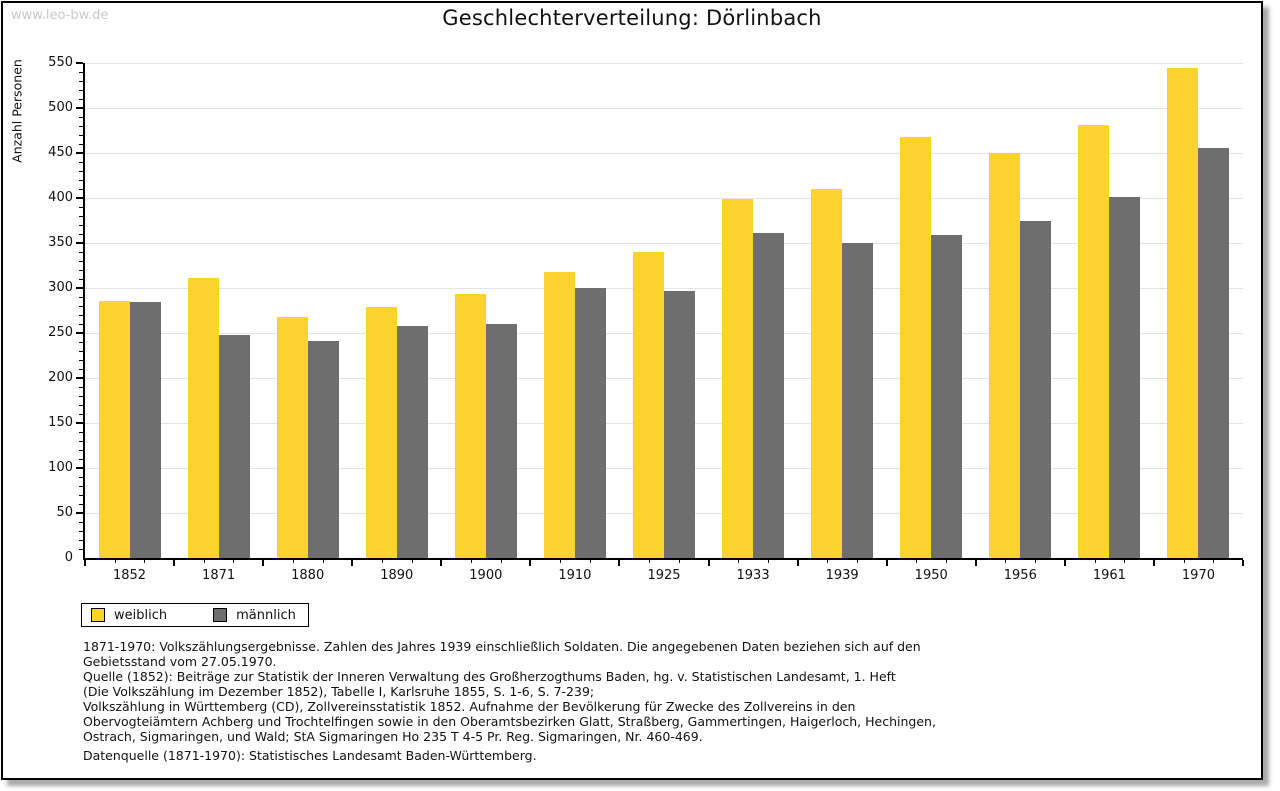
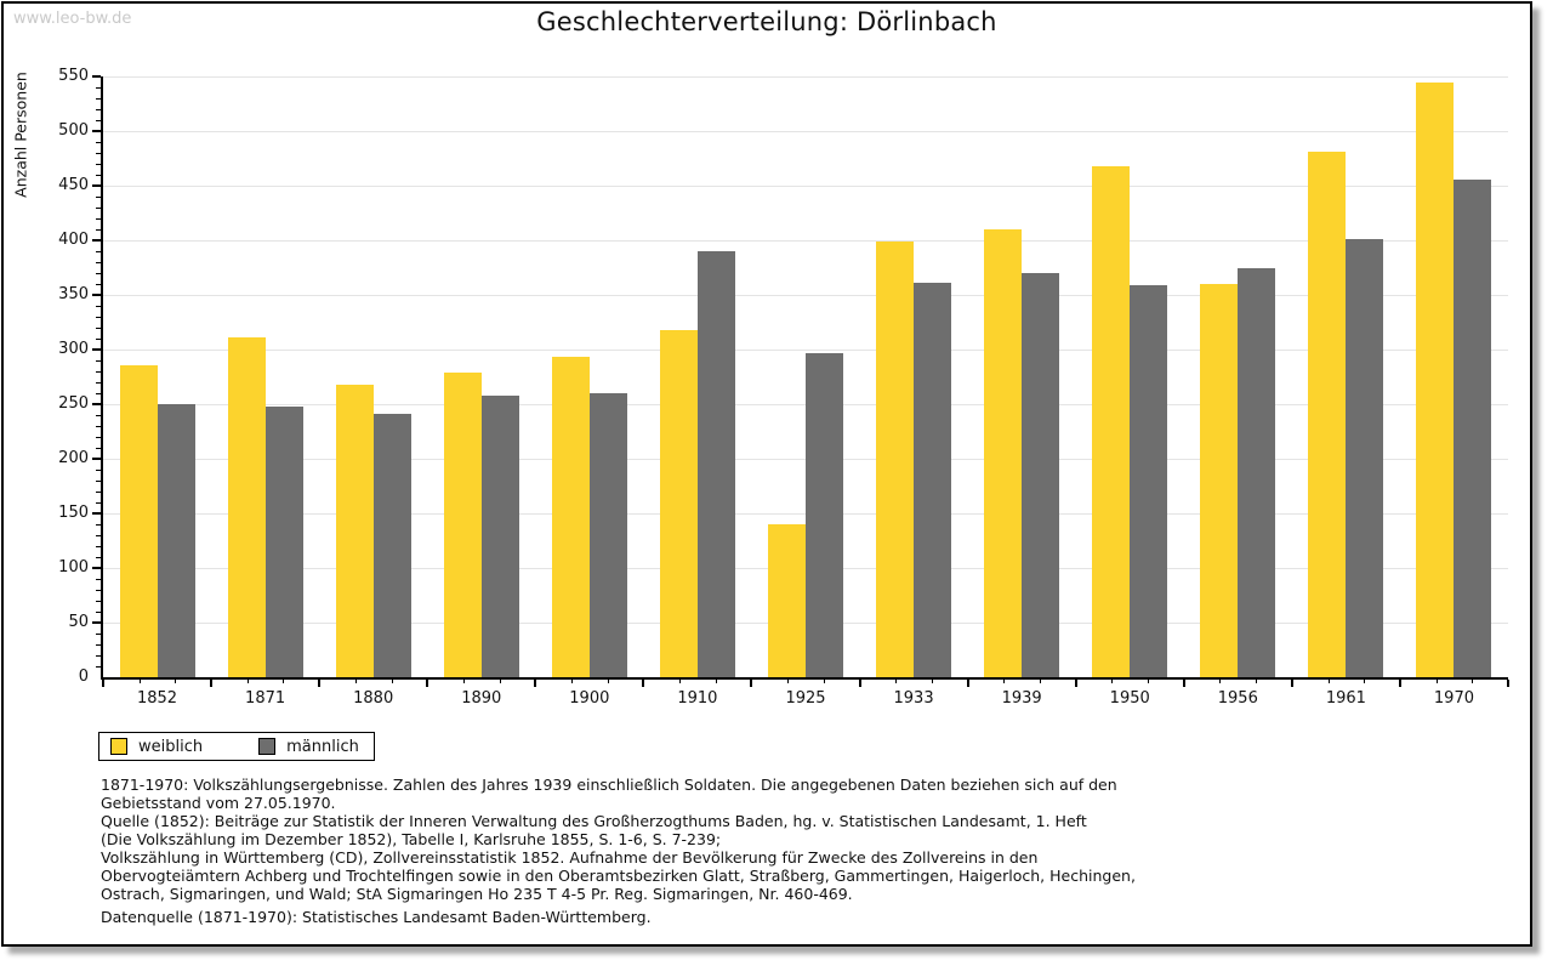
männlich/1852: 280 -> 250
männlich/1910: 300 -> 390
weiblich/1925: 340 -> 140
männlich/1939: 350 -> 370
weiblich/1956: 450 -> 360
